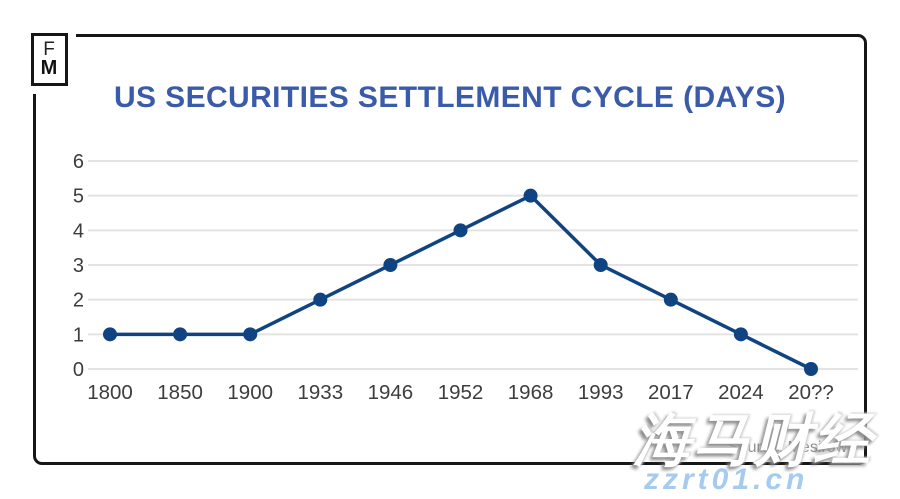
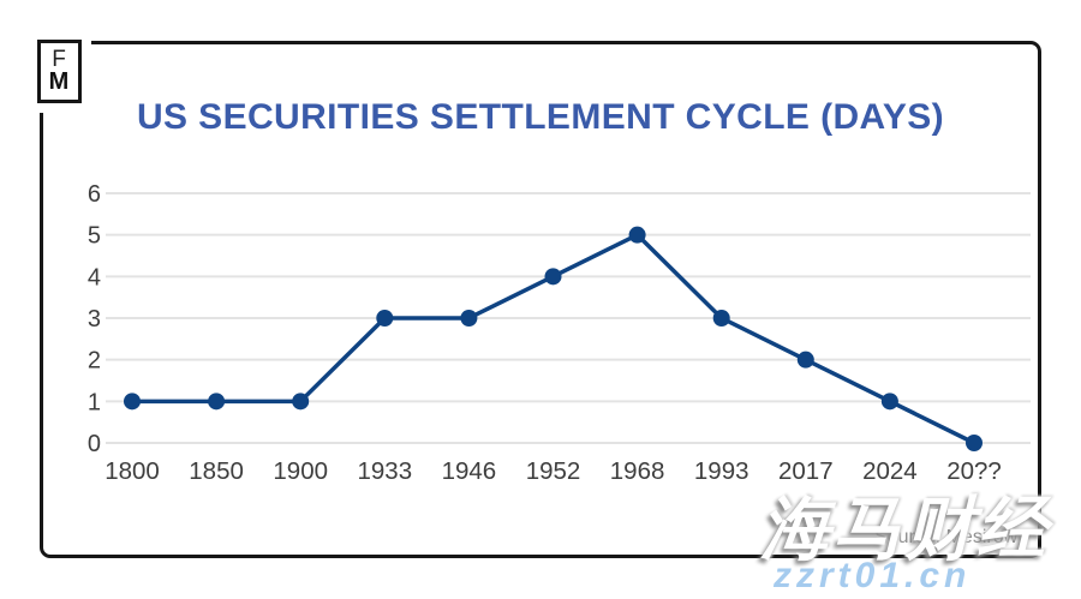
1933: 2 -> 3
